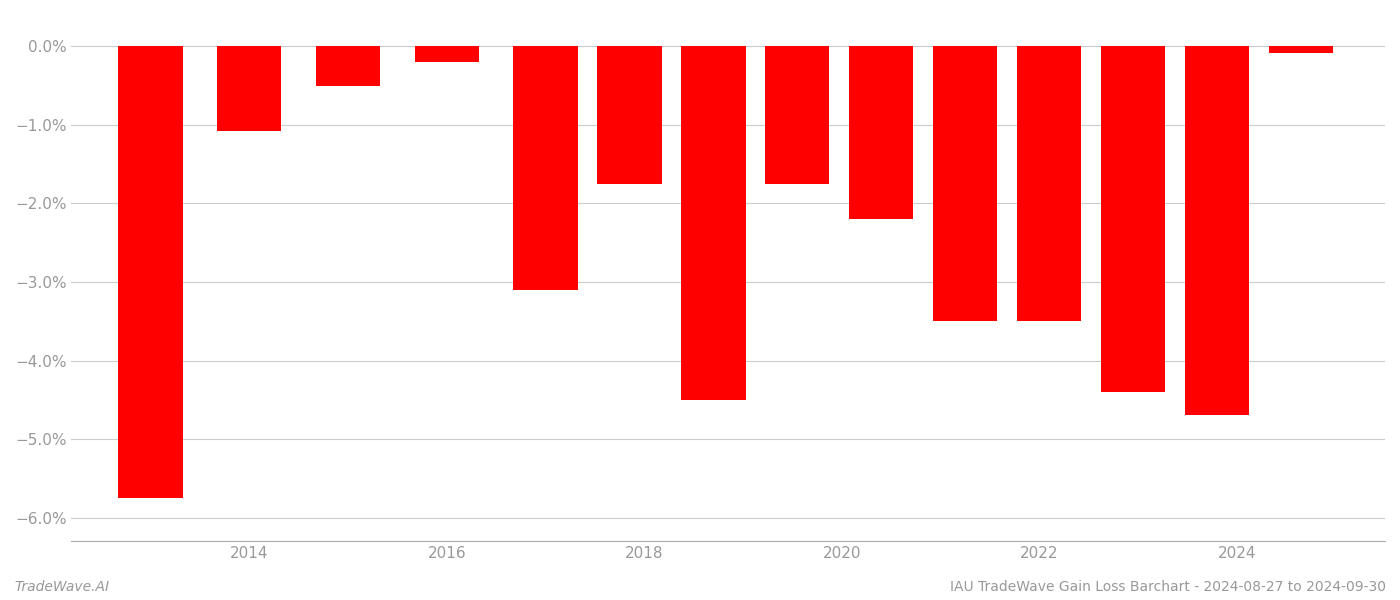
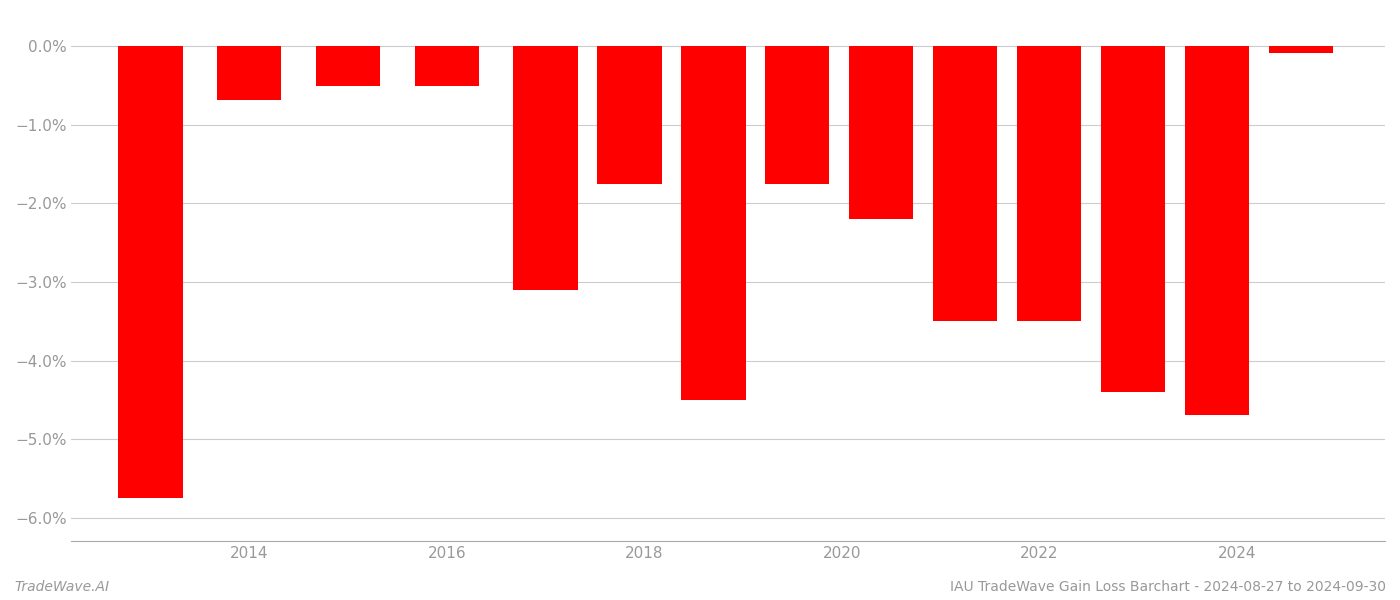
2014: -1.08% -> -0.68%
2016: -0.20% -> -0.50%
